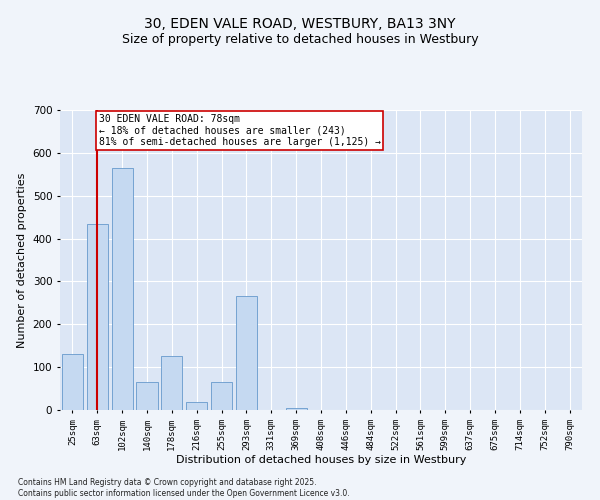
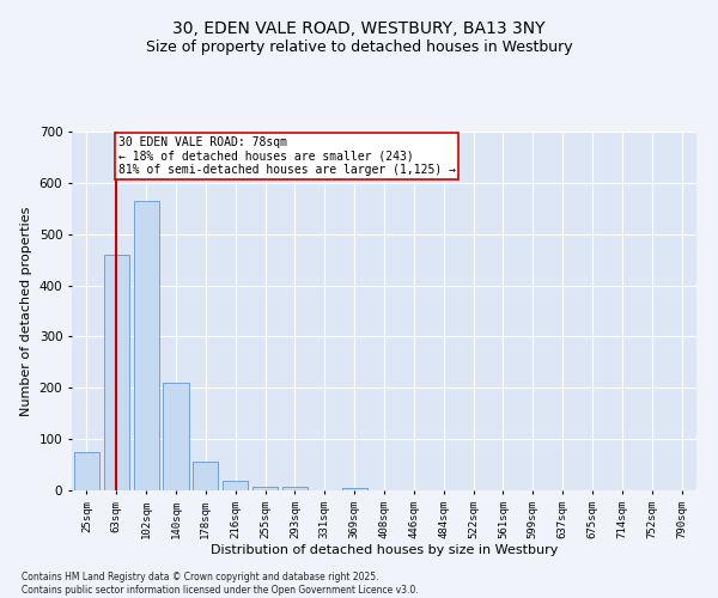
25sqm: 130 -> 75
63sqm: 435 -> 460
140sqm: 65 -> 210
178sqm: 125 -> 55
255sqm: 65 -> 8
293sqm: 265 -> 8
